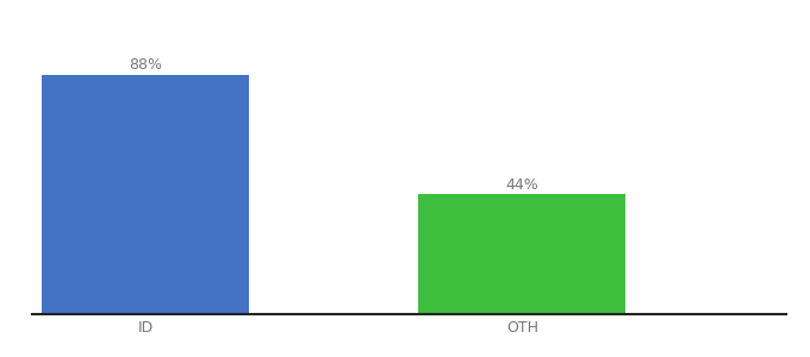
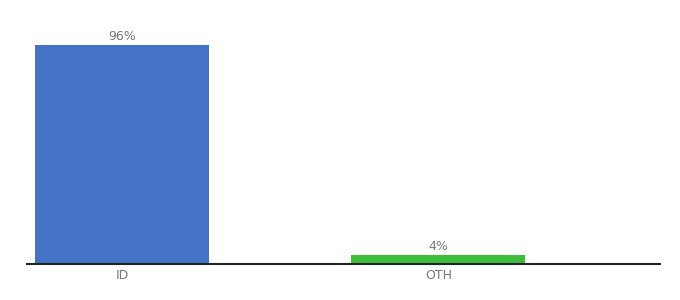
ID: 88% -> 96%
OTH: 44% -> 4%
